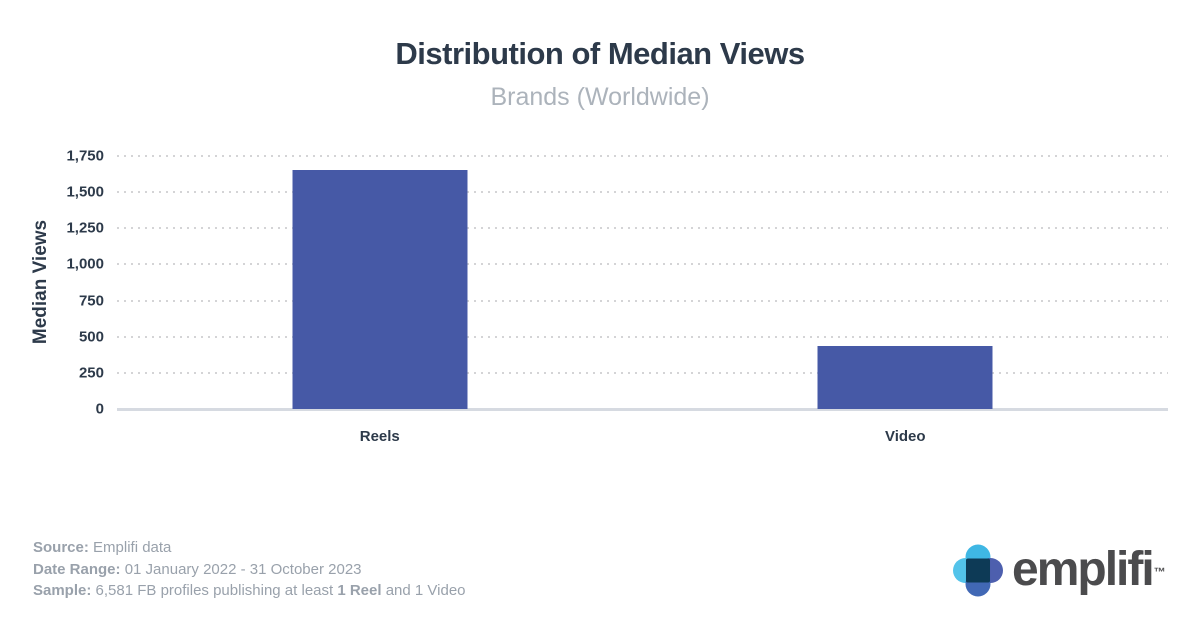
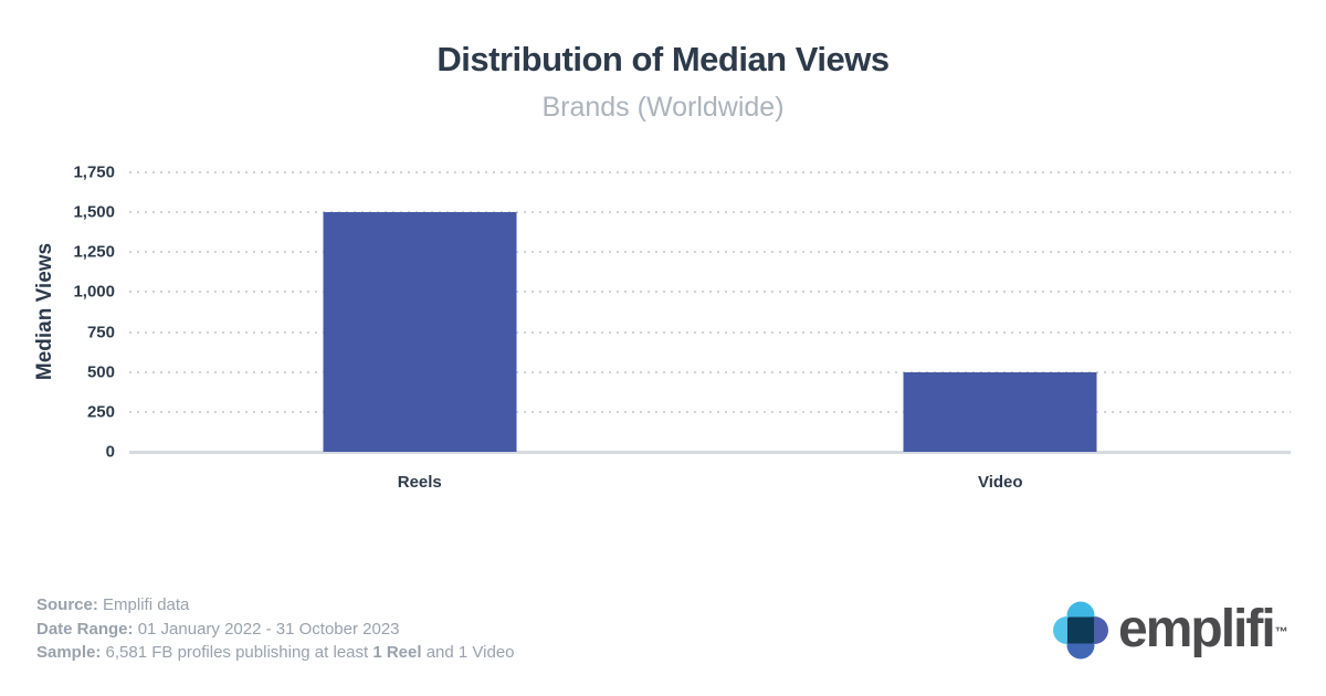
Reels: 1660 -> 1500
Video: 440 -> 500
